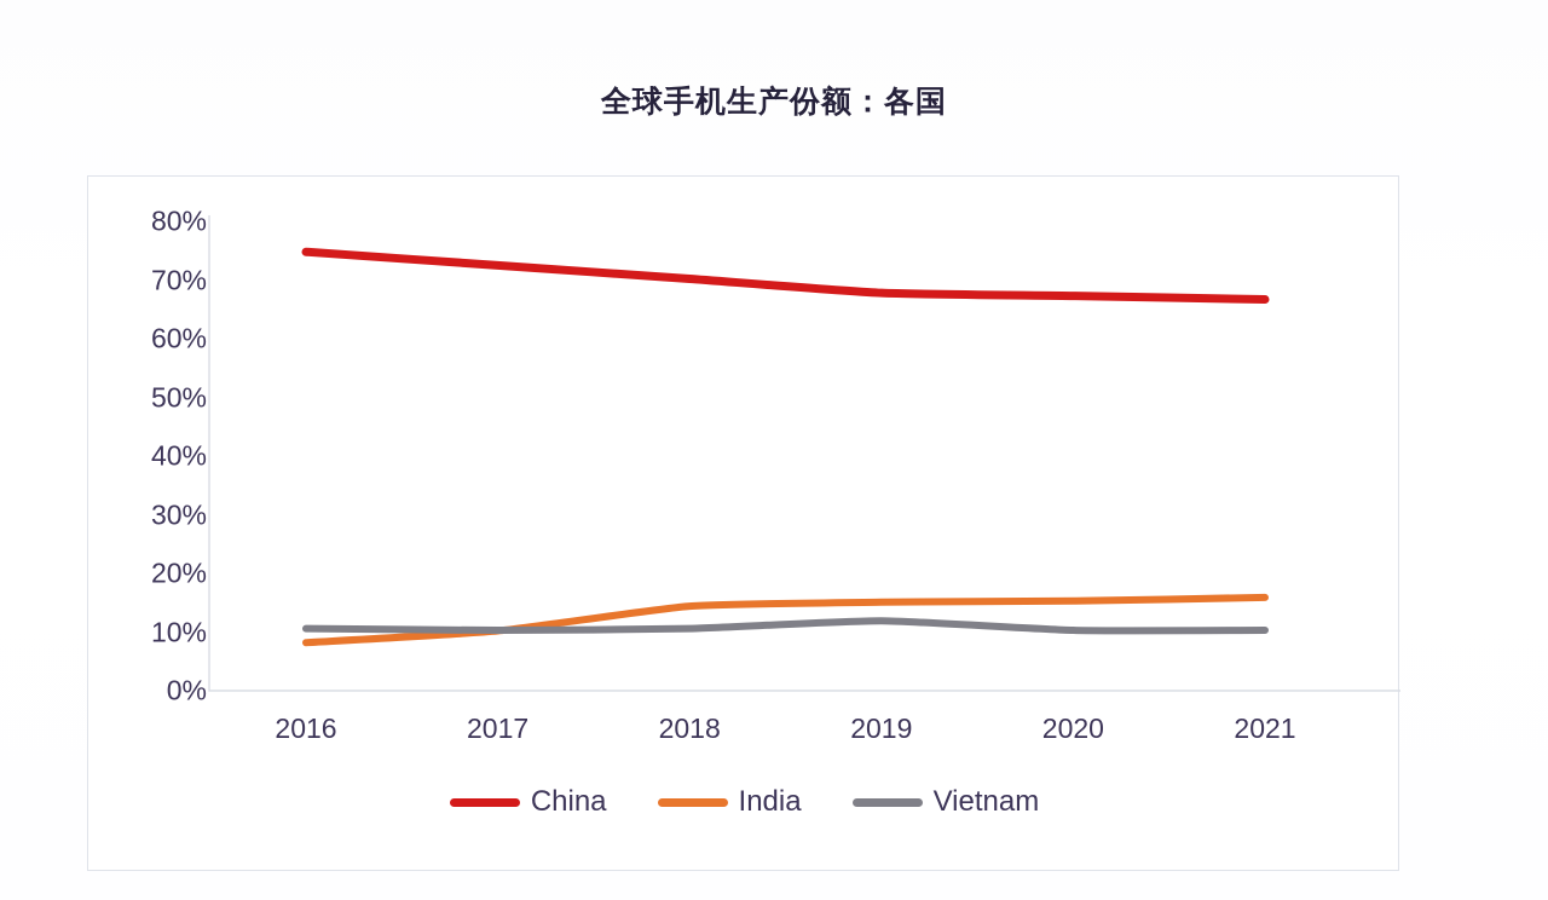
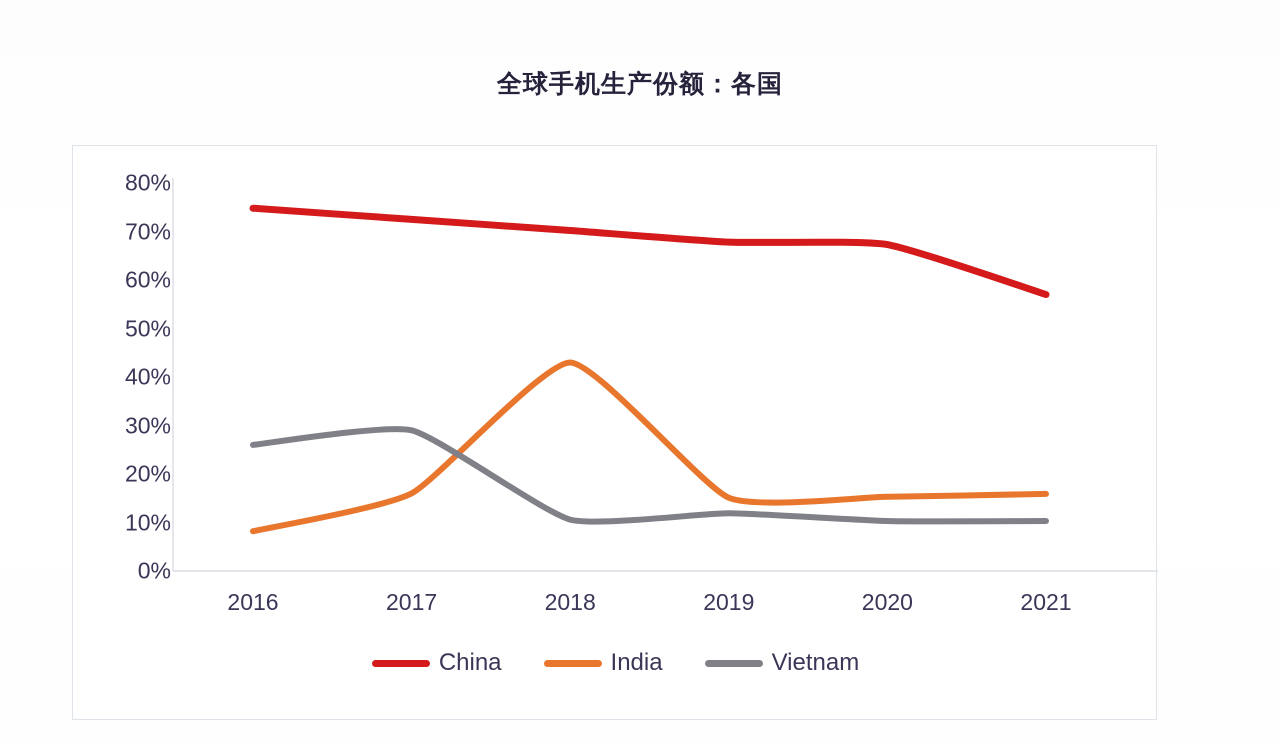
Vietnam/2016: 11% -> 26%
India/2017: 10% -> 16%
Vietnam/2017: 10% -> 29%
India/2018: 14% -> 43%
China/2021: 67% -> 57%
